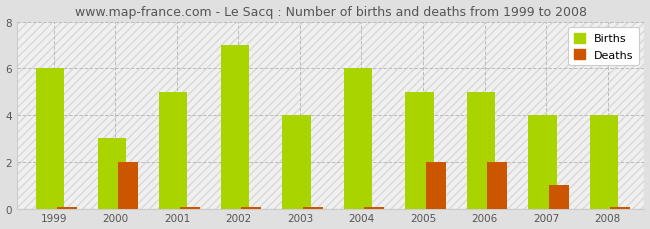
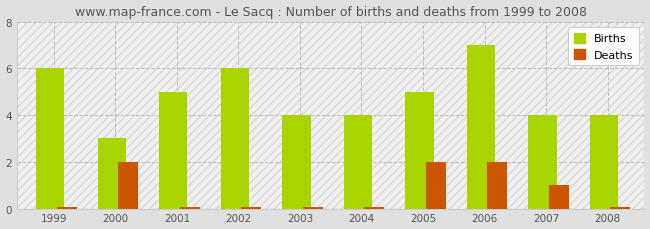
Births/2002: 7 -> 6
Births/2004: 6 -> 4
Births/2006: 5 -> 7
